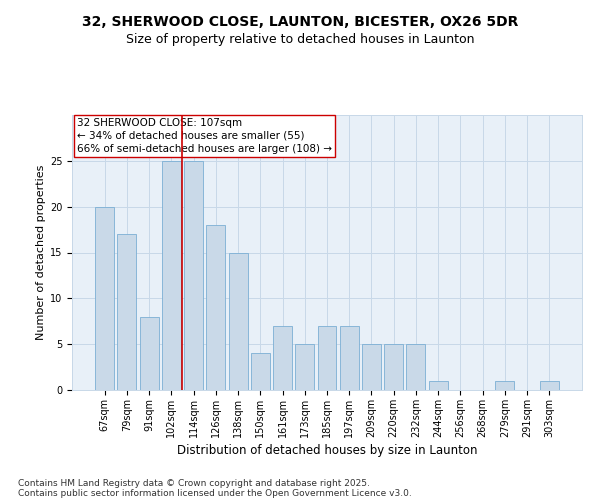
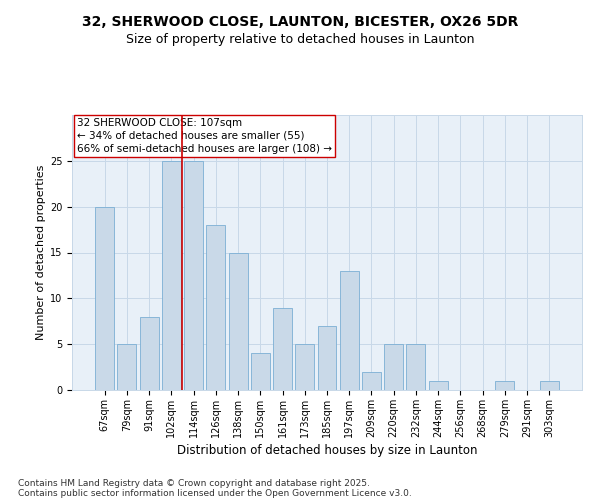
79sqm: 17 -> 5
161sqm: 7 -> 9
197sqm: 7 -> 13
209sqm: 5 -> 2
